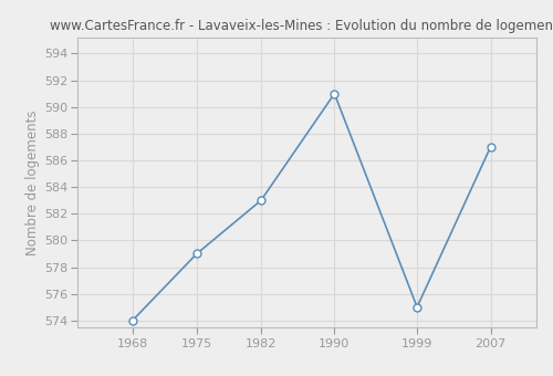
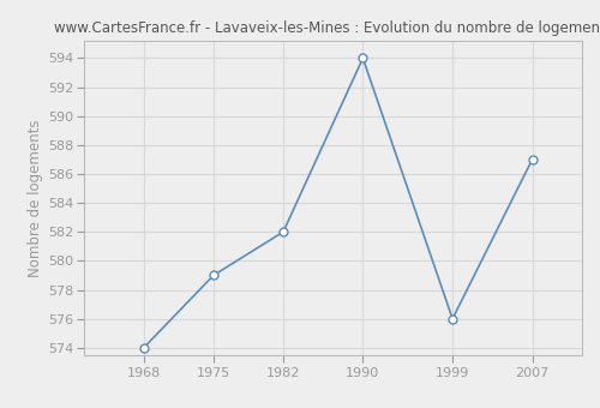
1982: 583 -> 582
1990: 591 -> 594
1999: 575 -> 576
